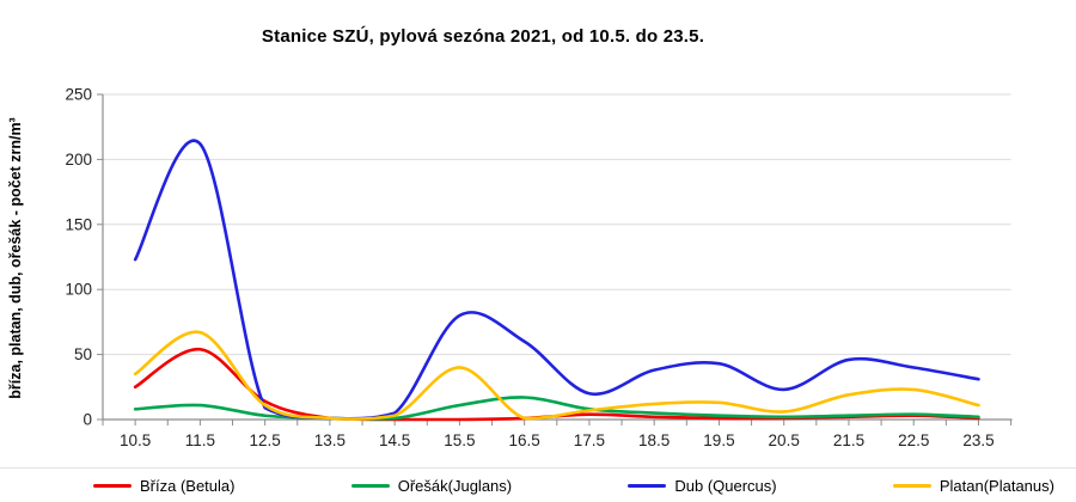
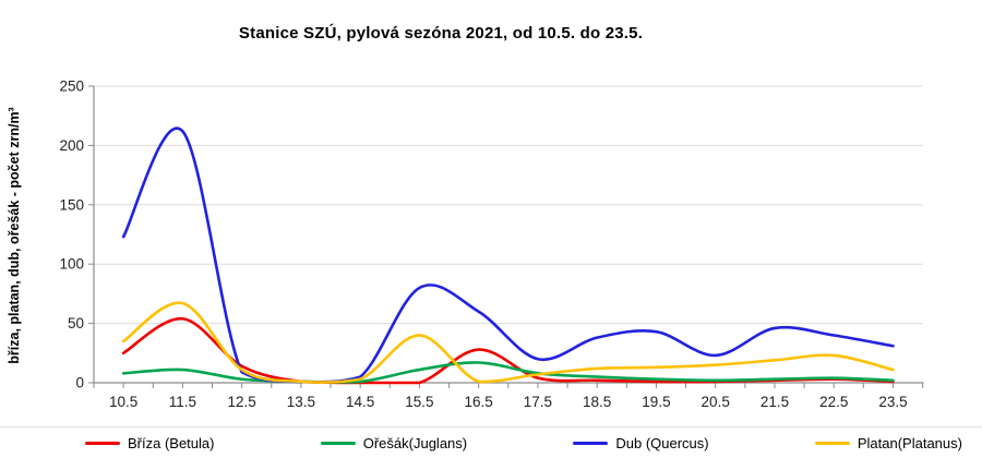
Bříza (Betula)/16.5: 1 -> 28
Platan(Platanus)/20.5: 6 -> 15
